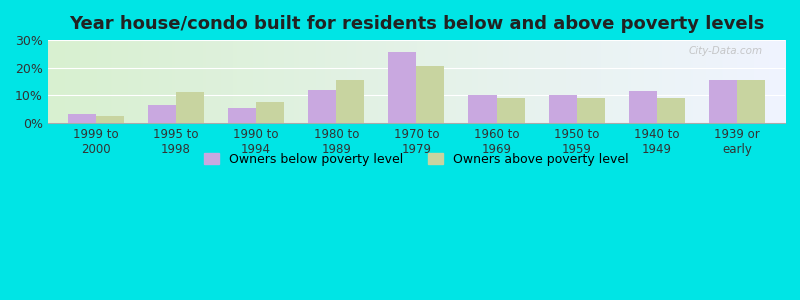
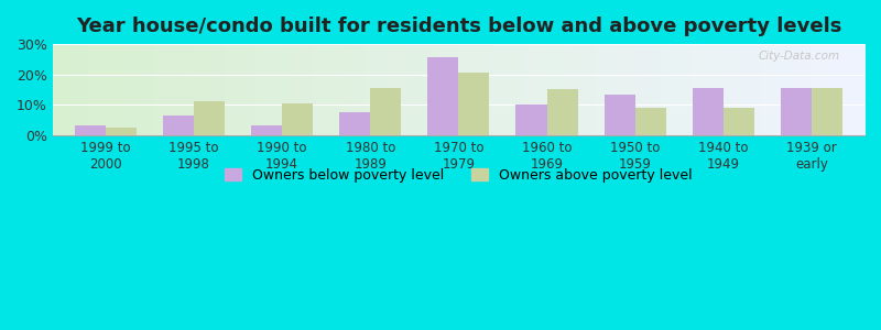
Owners below poverty level/1990 to 1994: 5.5% -> 3.0%
Owners above poverty level/1990 to 1994: 7.5% -> 10.5%
Owners below poverty level/1980 to 1989: 12.0% -> 7.5%
Owners above poverty level/1960 to 1969: 9.0% -> 15.0%
Owners below poverty level/1950 to 1959: 10.0% -> 13.5%
Owners below poverty level/1940 to 1949: 11.5% -> 15.5%
